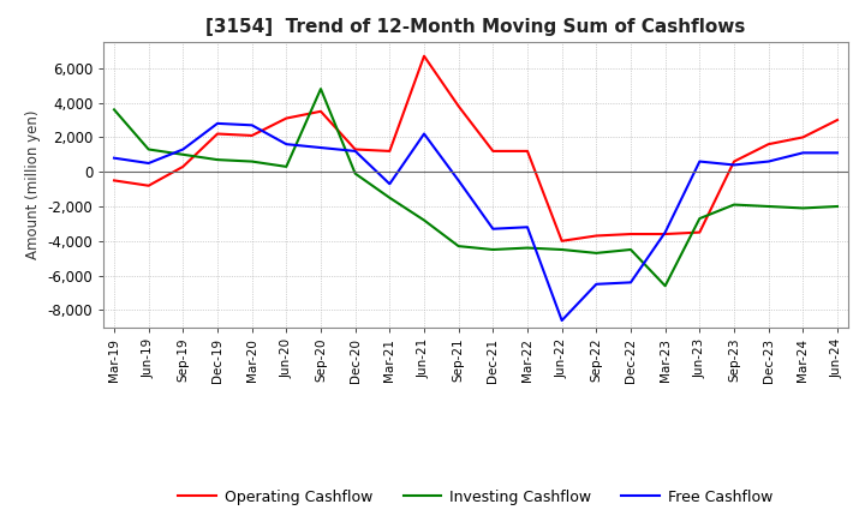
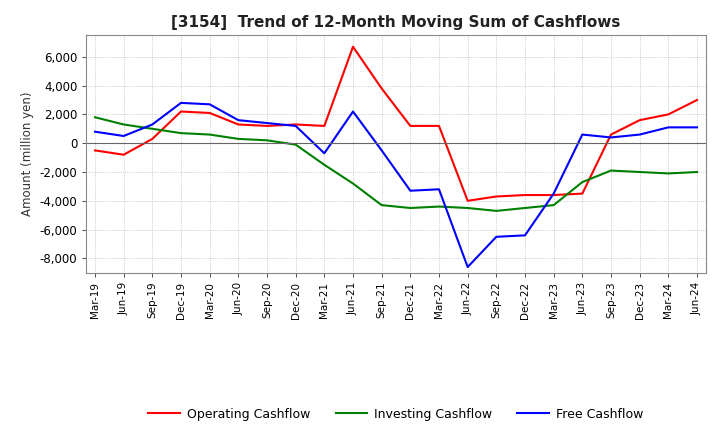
Investing Cashflow/Mar-19: 3,600 -> 1,800
Operating Cashflow/Jun-20: 3,100 -> 1,300
Operating Cashflow/Sep-20: 3,500 -> 1,200
Investing Cashflow/Sep-20: 4,800 -> 200
Investing Cashflow/Mar-23: -6,600 -> -4,300
